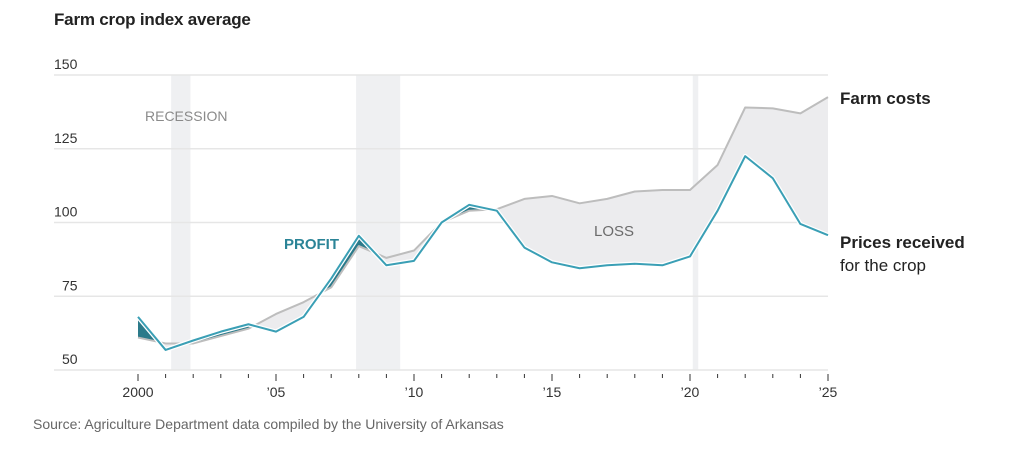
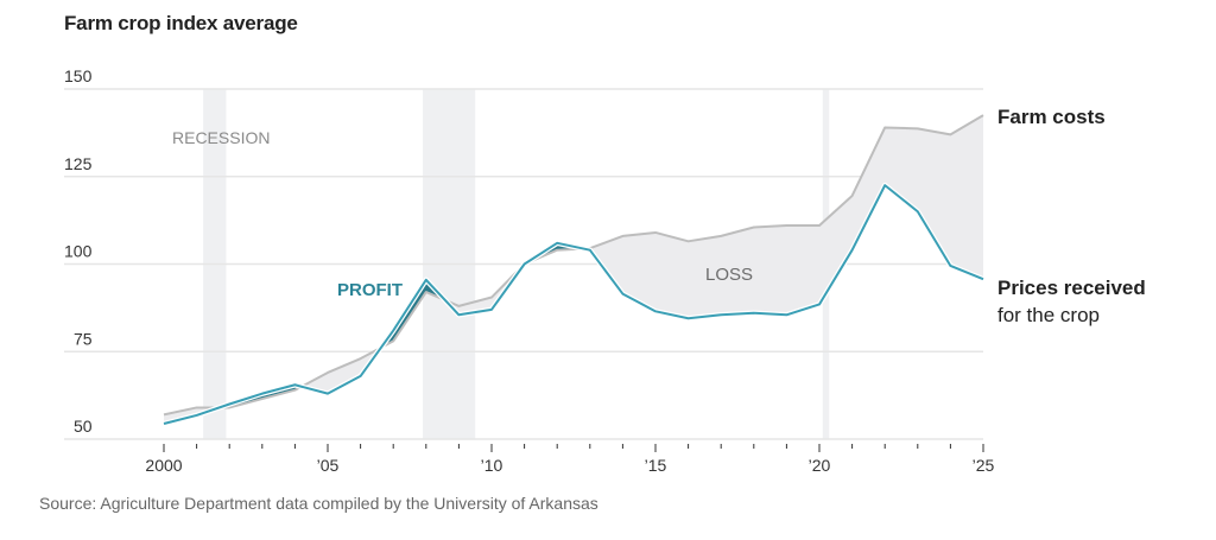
Farm costs/2000: 61 -> 57
Prices received for the crop/2000: 68 -> 54
